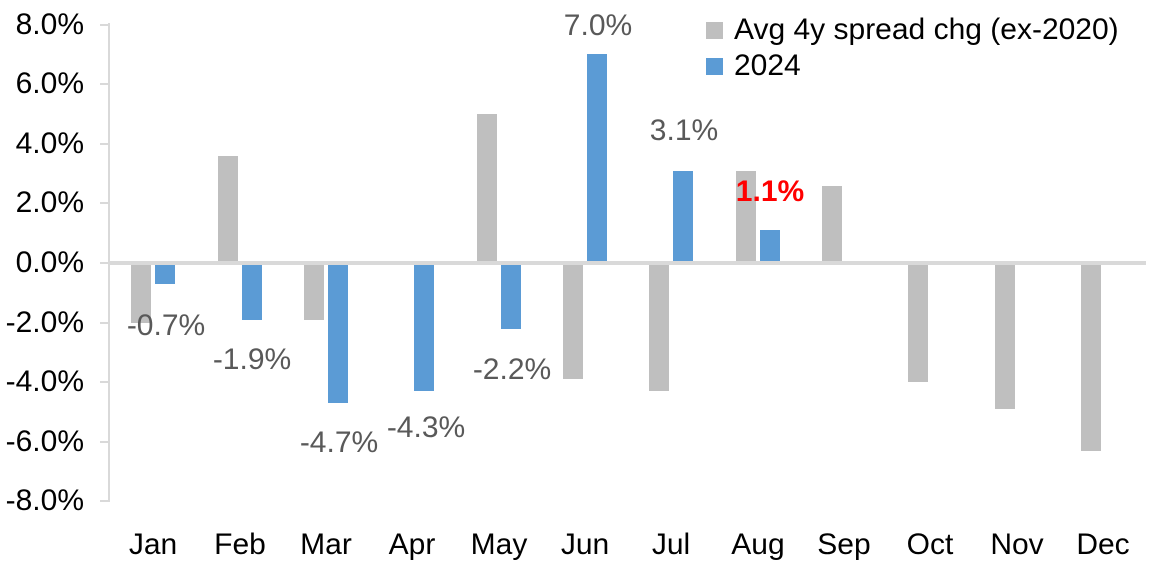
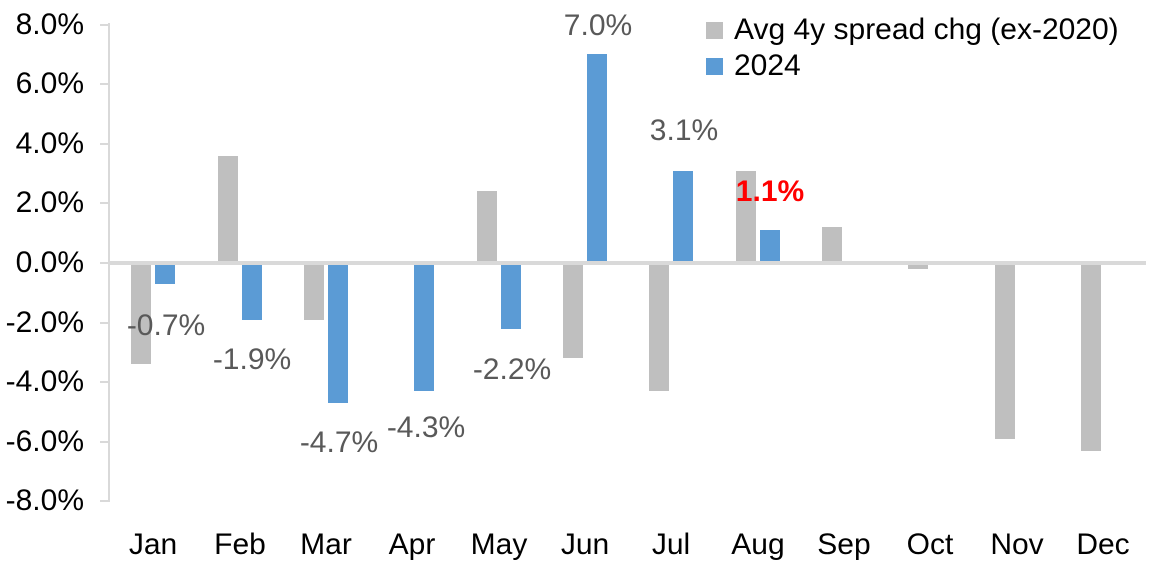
Avg 4y spread chg (ex-2020)/Jan: -2.0% -> -3.4%
Avg 4y spread chg (ex-2020)/May: 5.0% -> 2.4%
Avg 4y spread chg (ex-2020)/Jun: -3.9% -> -3.2%
Avg 4y spread chg (ex-2020)/Sep: 2.6% -> 1.2%
Avg 4y spread chg (ex-2020)/Oct: -4.0% -> -0.2%
Avg 4y spread chg (ex-2020)/Nov: -4.9% -> -5.9%
